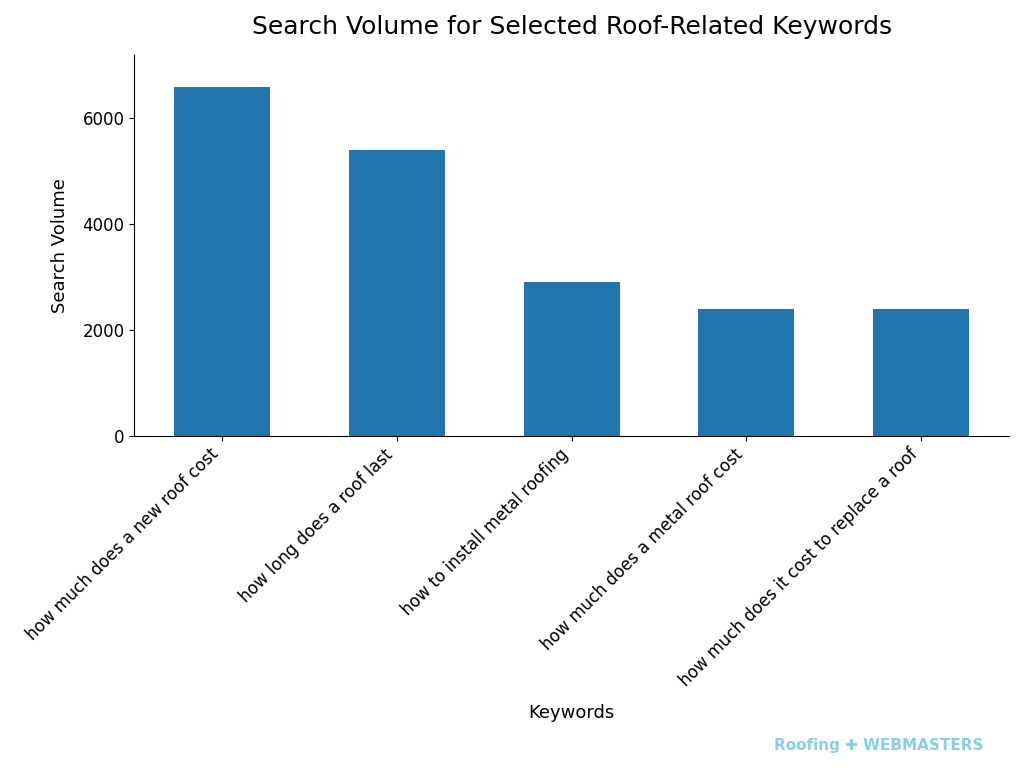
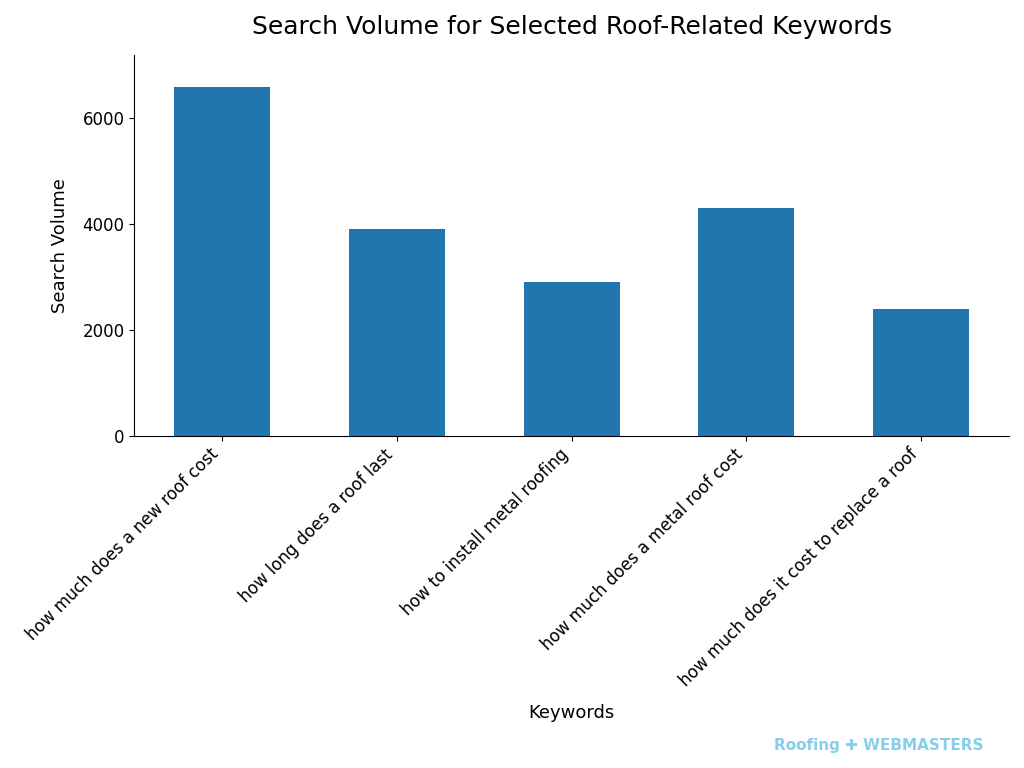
how long does a roof last: 5400 -> 3900
how much does a metal roof cost: 2400 -> 4300
